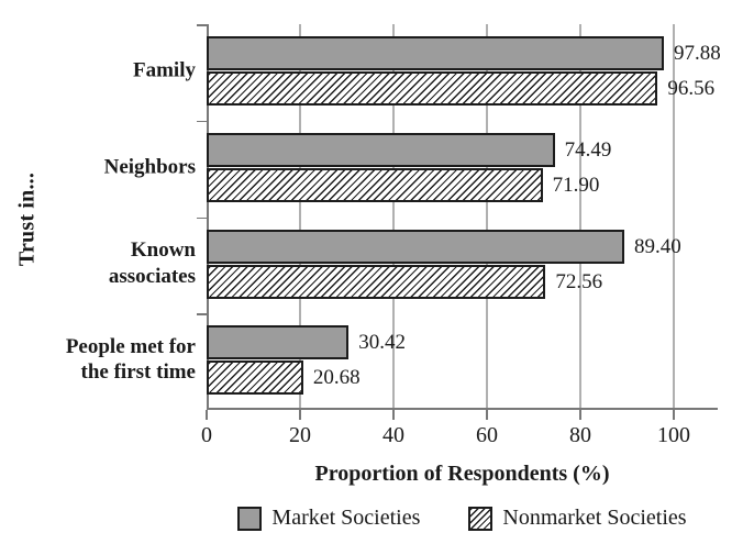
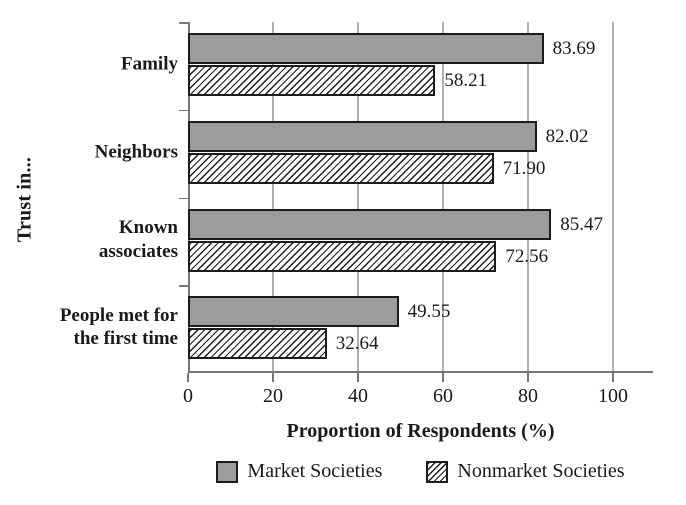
Market Societies/Family: 97.88 -> 83.69
Nonmarket Societies/Family: 96.56 -> 58.21
Market Societies/Neighbors: 74.49 -> 82.02
Market Societies/Known associates: 89.40 -> 85.47
Market Societies/People met for the first time: 30.42 -> 49.55
Nonmarket Societies/People met for the first time: 20.68 -> 32.64
